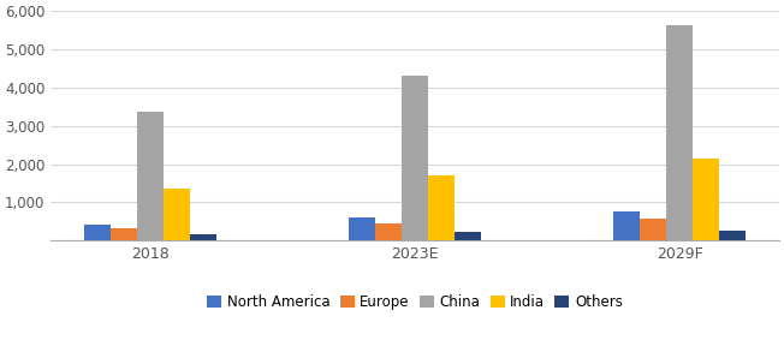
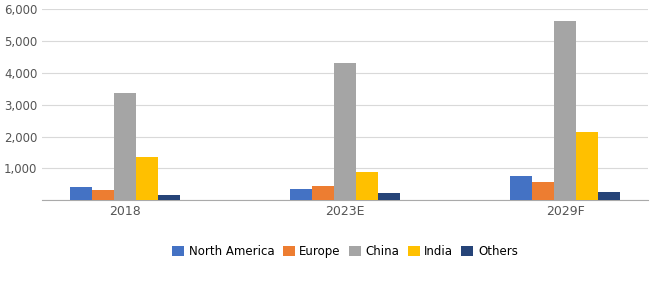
North America/2023E: 600 -> 350
India/2023E: 1,720 -> 900
